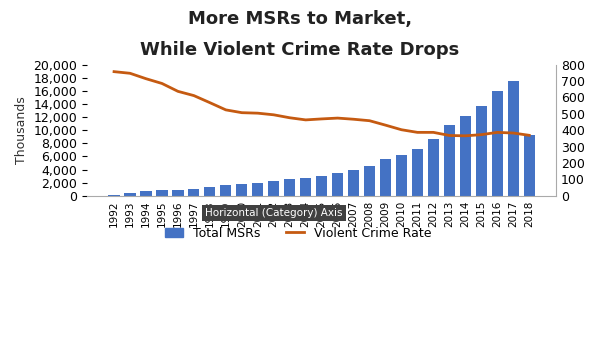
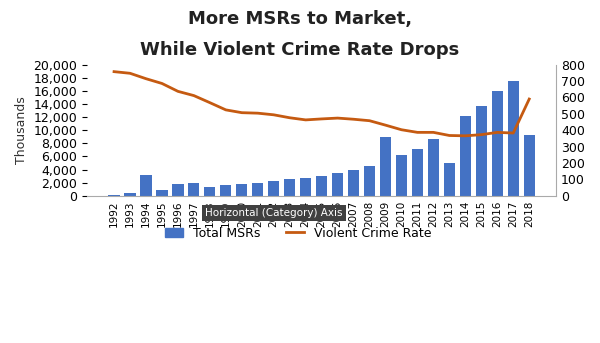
Total MSRs/1994: 700 -> 3,200
Total MSRs/1996: 1,000 -> 1,800
Total MSRs/1997: 1,100 -> 2,000
Total MSRs/2009: 5,600 -> 9,000
Total MSRs/2013: 10,800 -> 5,000
Violent Crime Rate/2018: 370 -> 590
